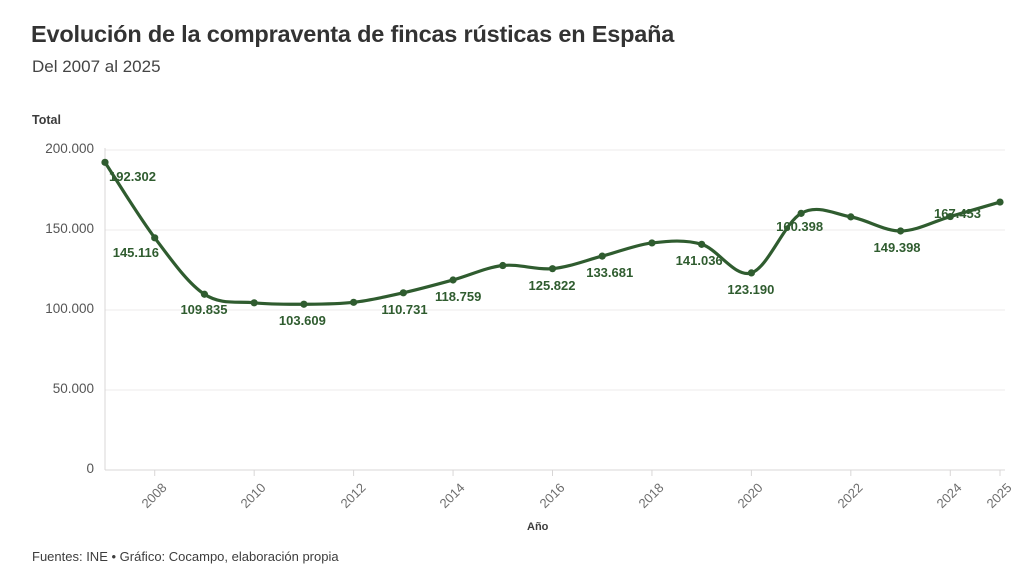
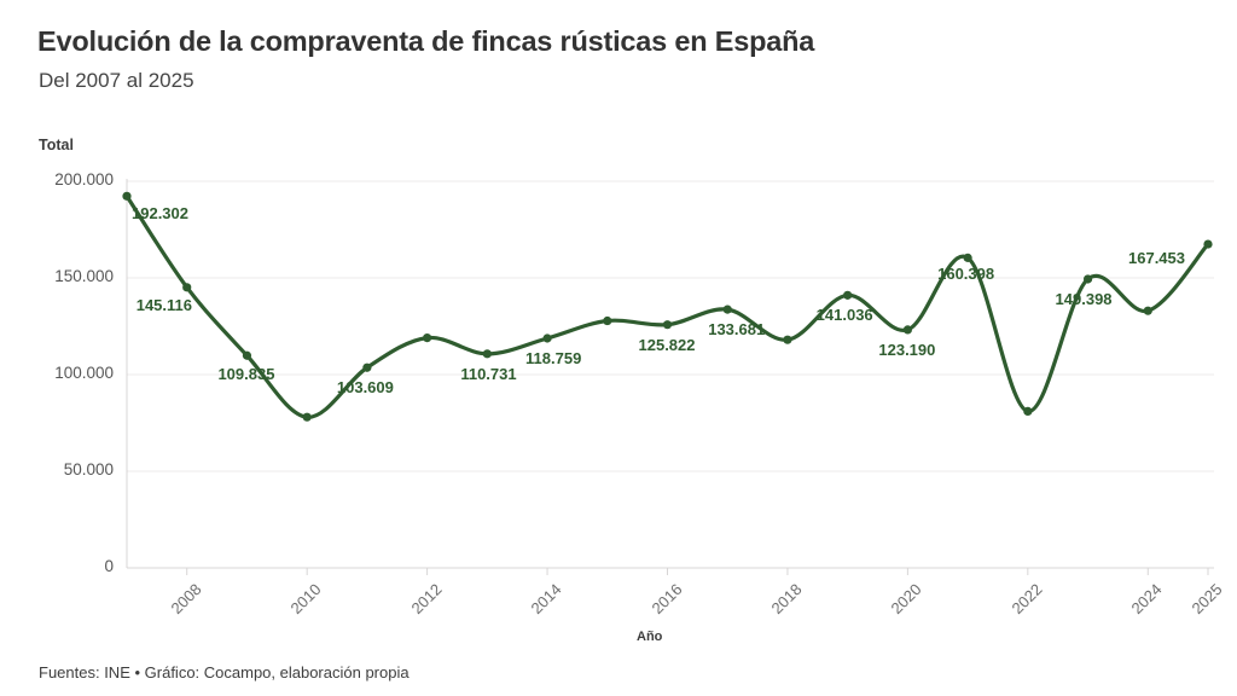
2010: 104000 -> 78000
2012: 105000 -> 119000
2018: 142000 -> 118000
2022: 158000 -> 81000
2024: 158000 -> 133000
